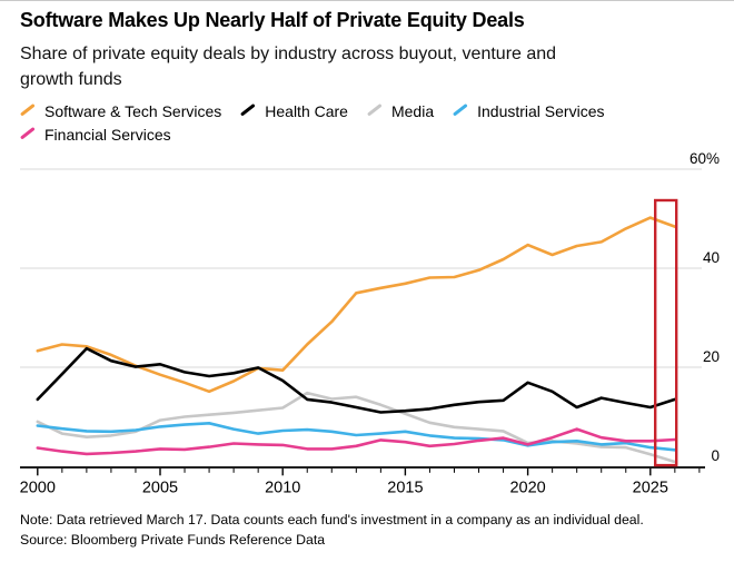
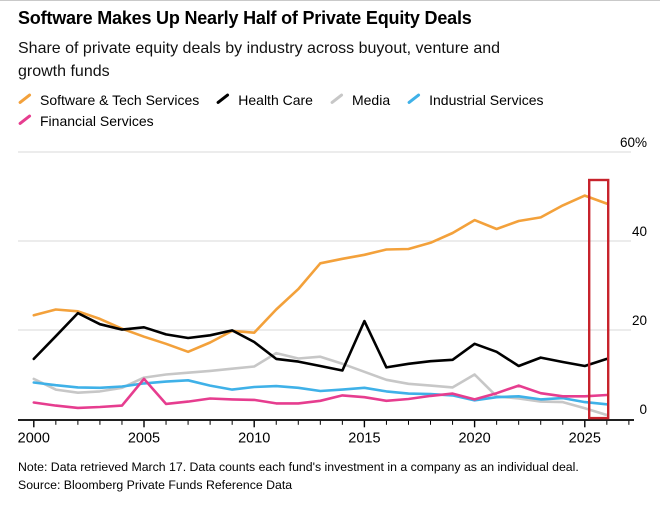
Financial Services/2005: 4% -> 9%
Health Care/2015: 11% -> 22%
Media/2020: 5% -> 10%
